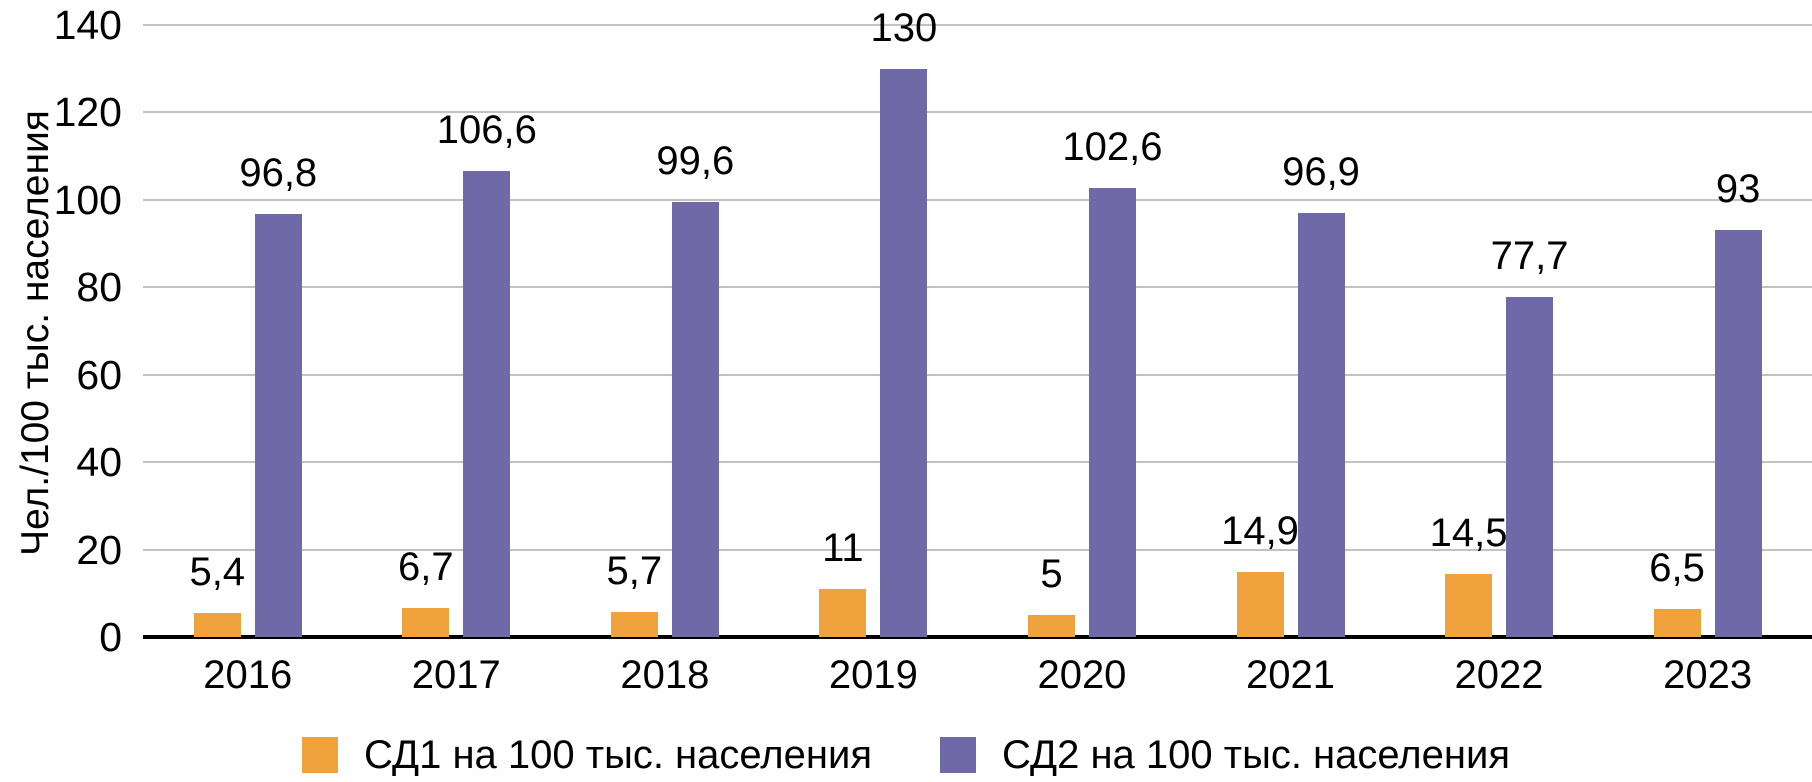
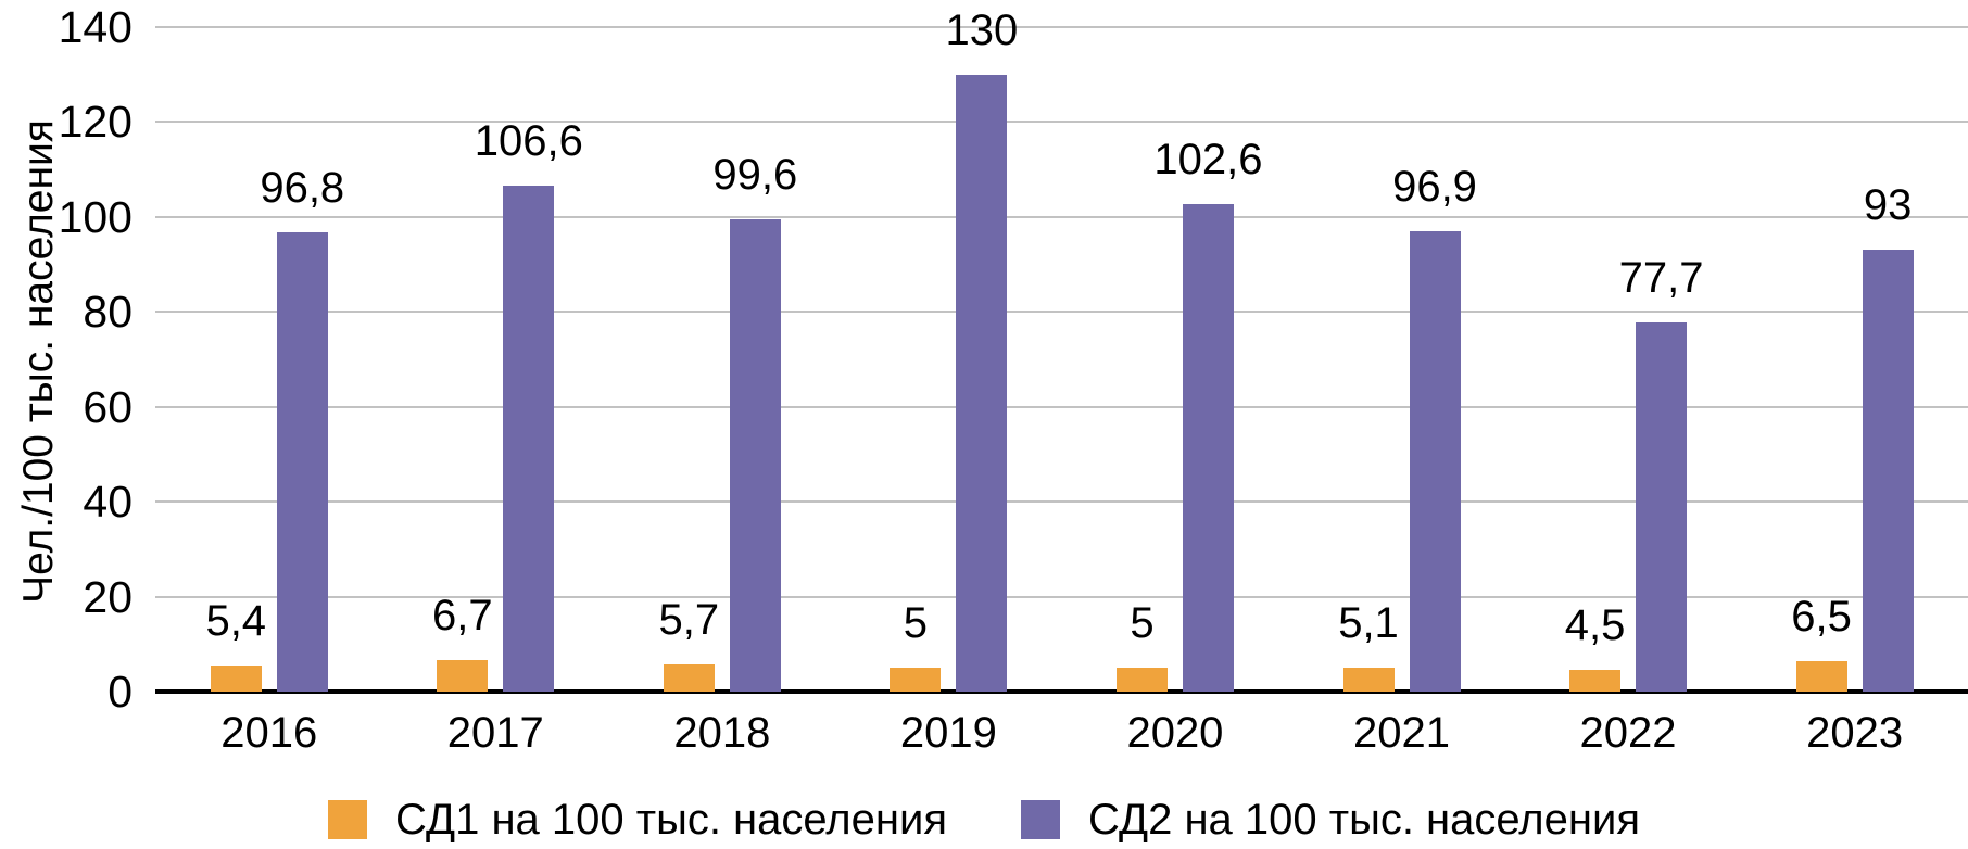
СД1 на 100 тыс. населения/2019: 11 -> 5
СД1 на 100 тыс. населения/2021: 14,9 -> 5,1
СД1 на 100 тыс. населения/2022: 14,5 -> 4,5
